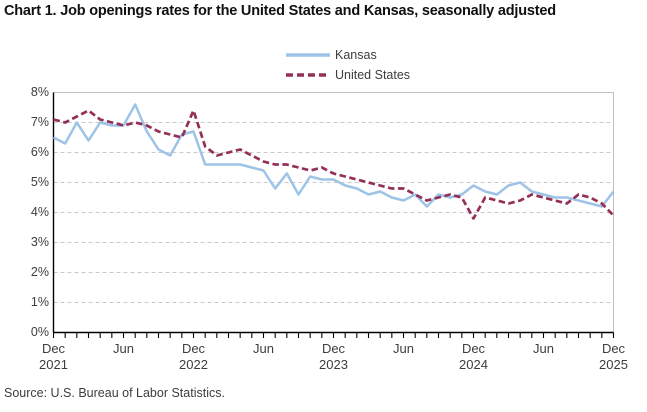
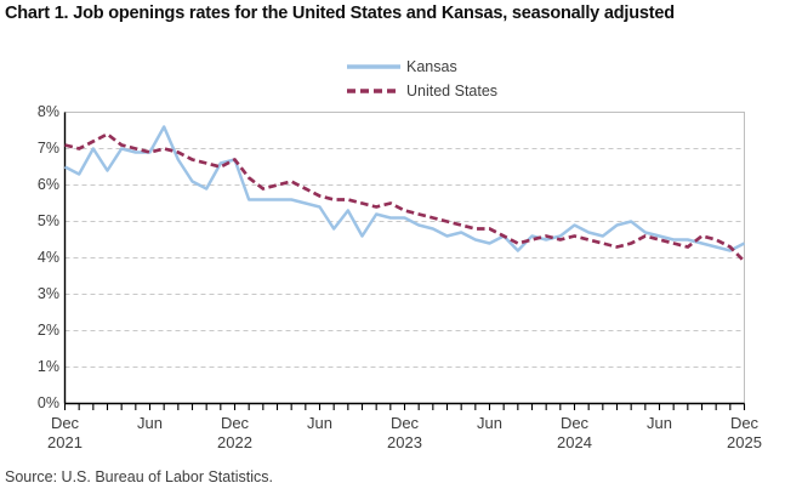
United States/Dec 2022: 7.4% -> 6.7%
United States/Dec 2024: 3.8% -> 4.6%
Kansas/Dec 2025: 4.7% -> 4.4%
